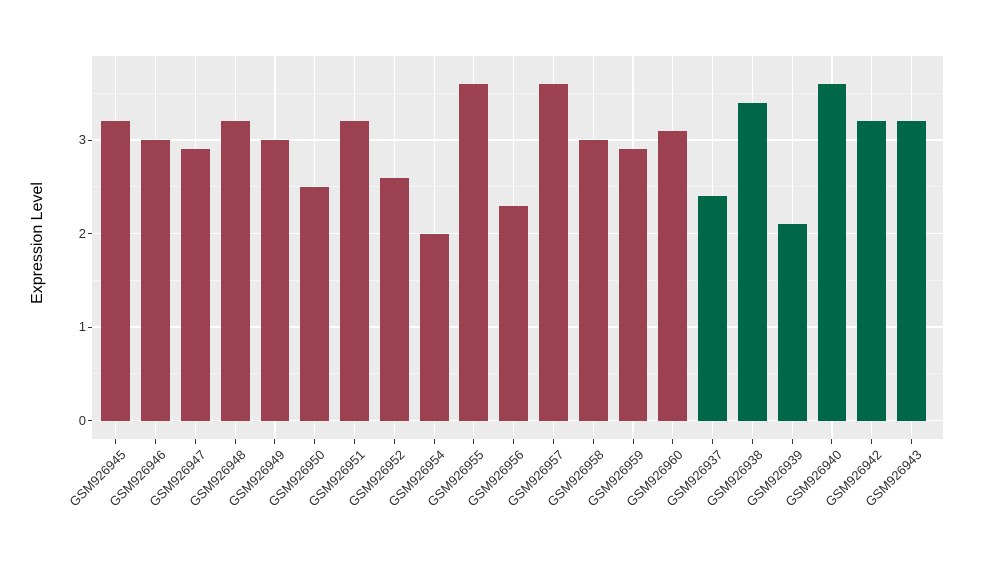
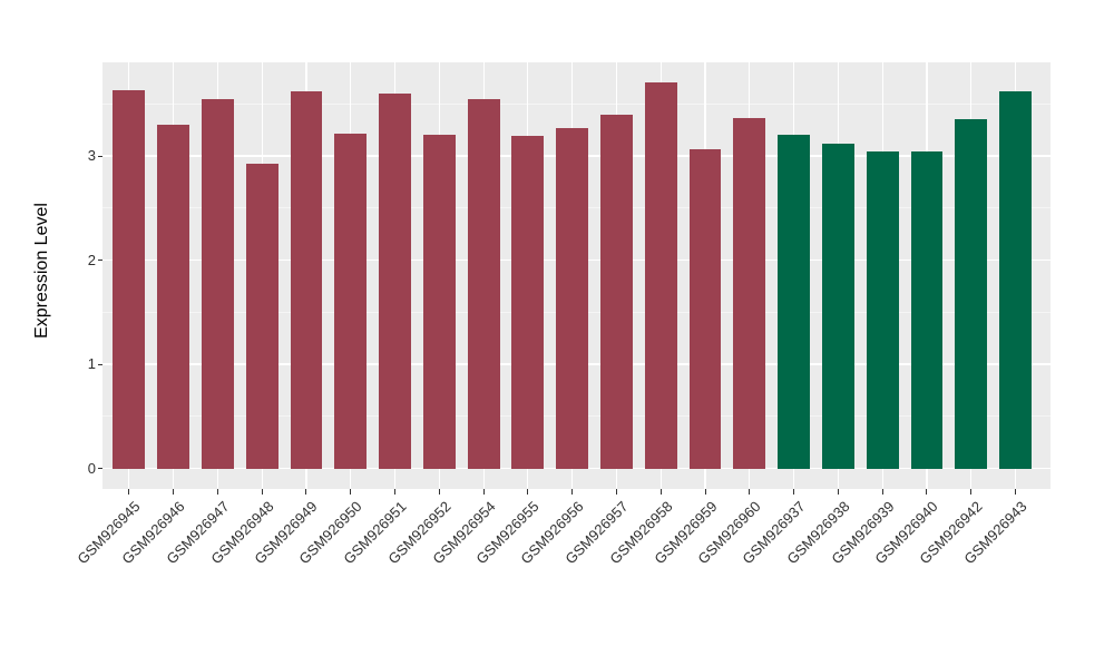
GSM926945: 3.2 -> 3.6
GSM926946: 3.0 -> 3.3
GSM926947: 2.9 -> 3.5
GSM926948: 3.2 -> 2.9
GSM926949: 3.0 -> 3.6
GSM926950: 2.5 -> 3.2
GSM926951: 3.2 -> 3.6
GSM926952: 2.6 -> 3.2
GSM926954: 2.0 -> 3.5
GSM926955: 3.6 -> 3.2
GSM926956: 2.3 -> 3.3
GSM926957: 3.6 -> 3.4
GSM926958: 3.0 -> 3.7
GSM926959: 2.9 -> 3.1
GSM926960: 3.1 -> 3.4
GSM926937: 2.4 -> 3.2
GSM926938: 3.4 -> 3.1
GSM926939: 2.1 -> 3.0
GSM926940: 3.6 -> 3.0
GSM926942: 3.2 -> 3.4
GSM926943: 3.2 -> 3.6
